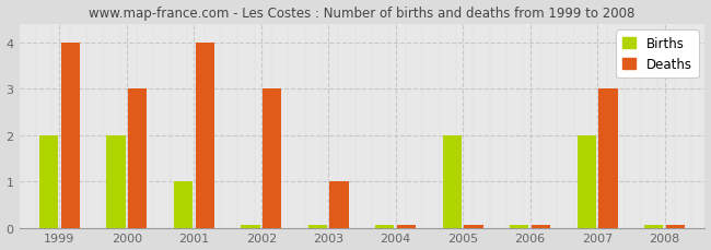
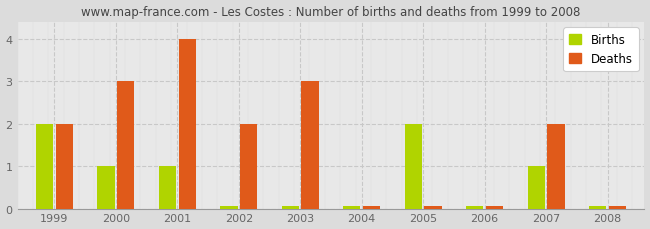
Deaths/1999: 4 -> 2
Births/2000: 2 -> 1
Deaths/2002: 3 -> 2
Deaths/2003: 1 -> 3
Births/2007: 2 -> 1
Deaths/2007: 3 -> 2
